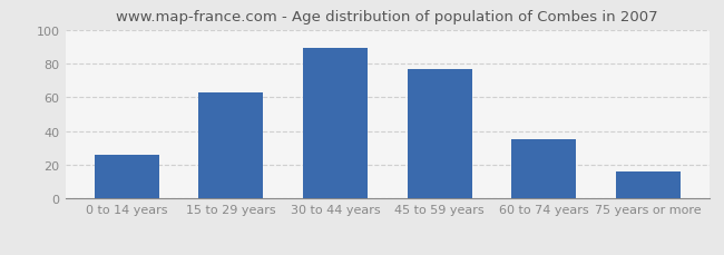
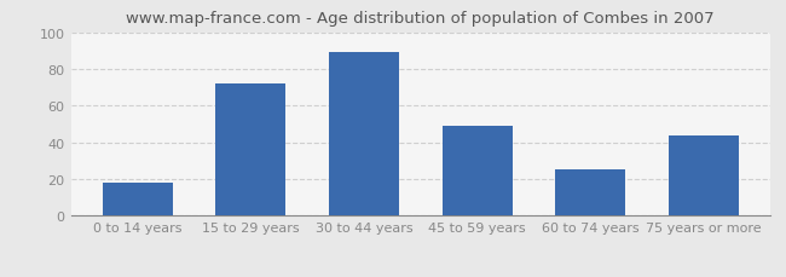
0 to 14 years: 26 -> 18
15 to 29 years: 63 -> 72
45 to 59 years: 77 -> 49
60 to 74 years: 35 -> 25
75 years or more: 16 -> 44
